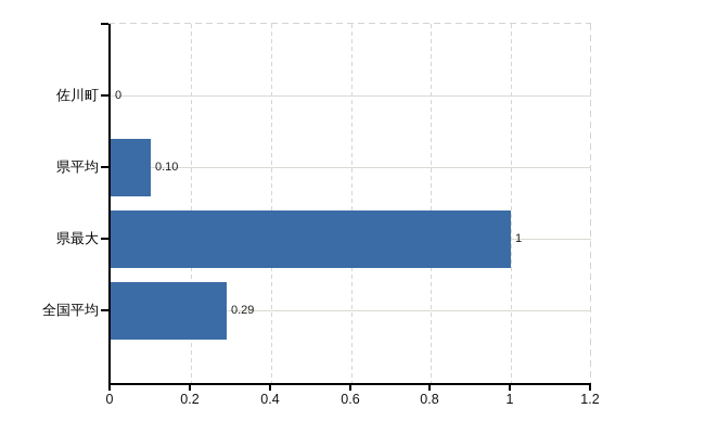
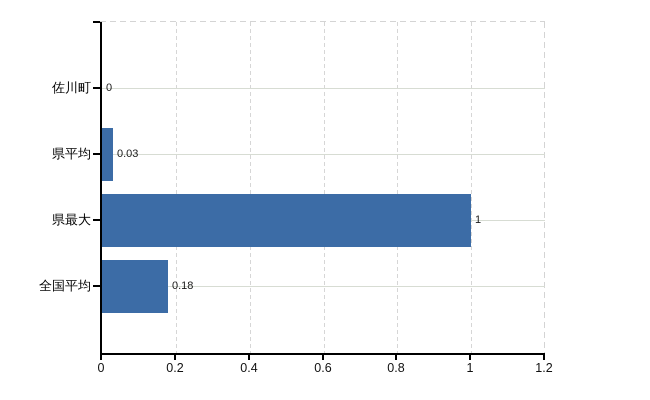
県平均: 0.10 -> 0.03
全国平均: 0.29 -> 0.18
